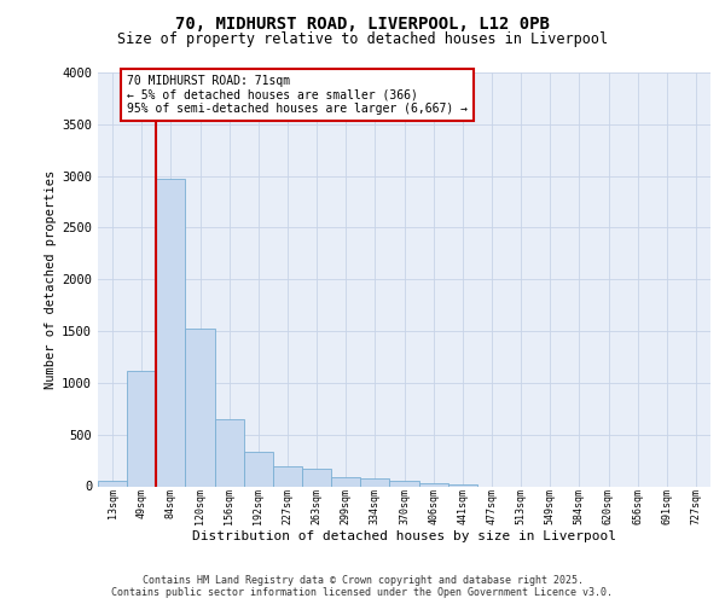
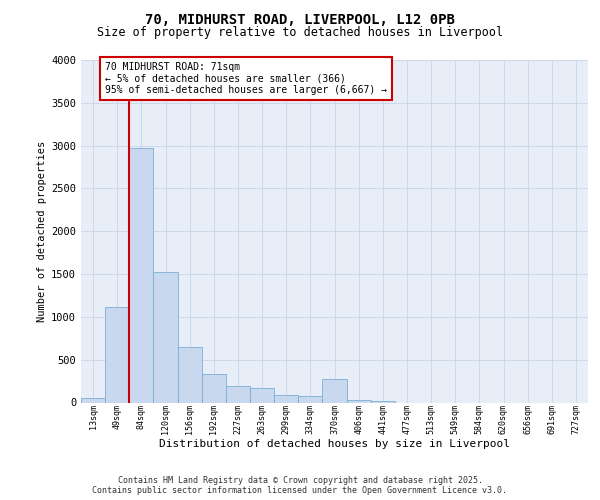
370sqm: 50 -> 280
